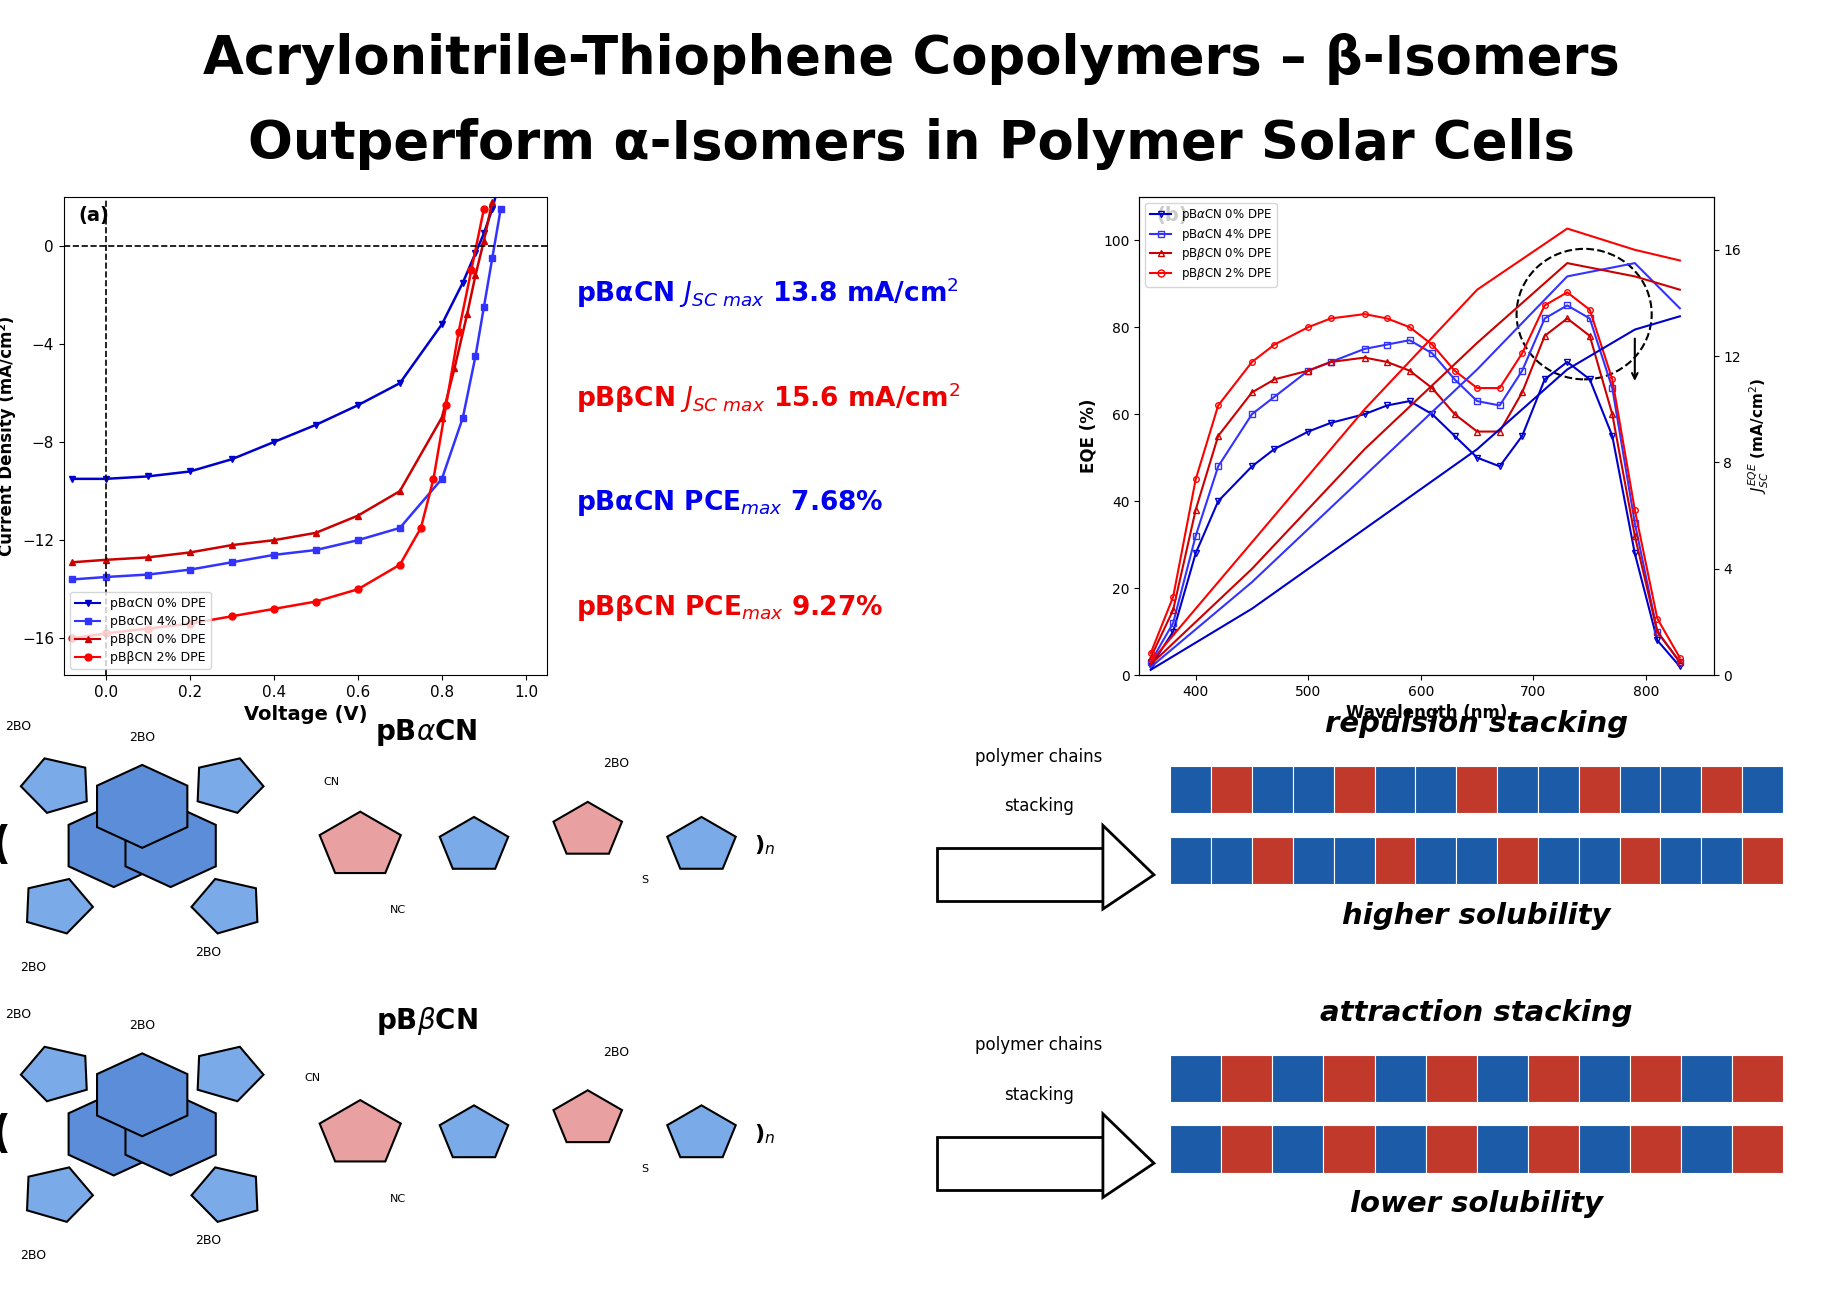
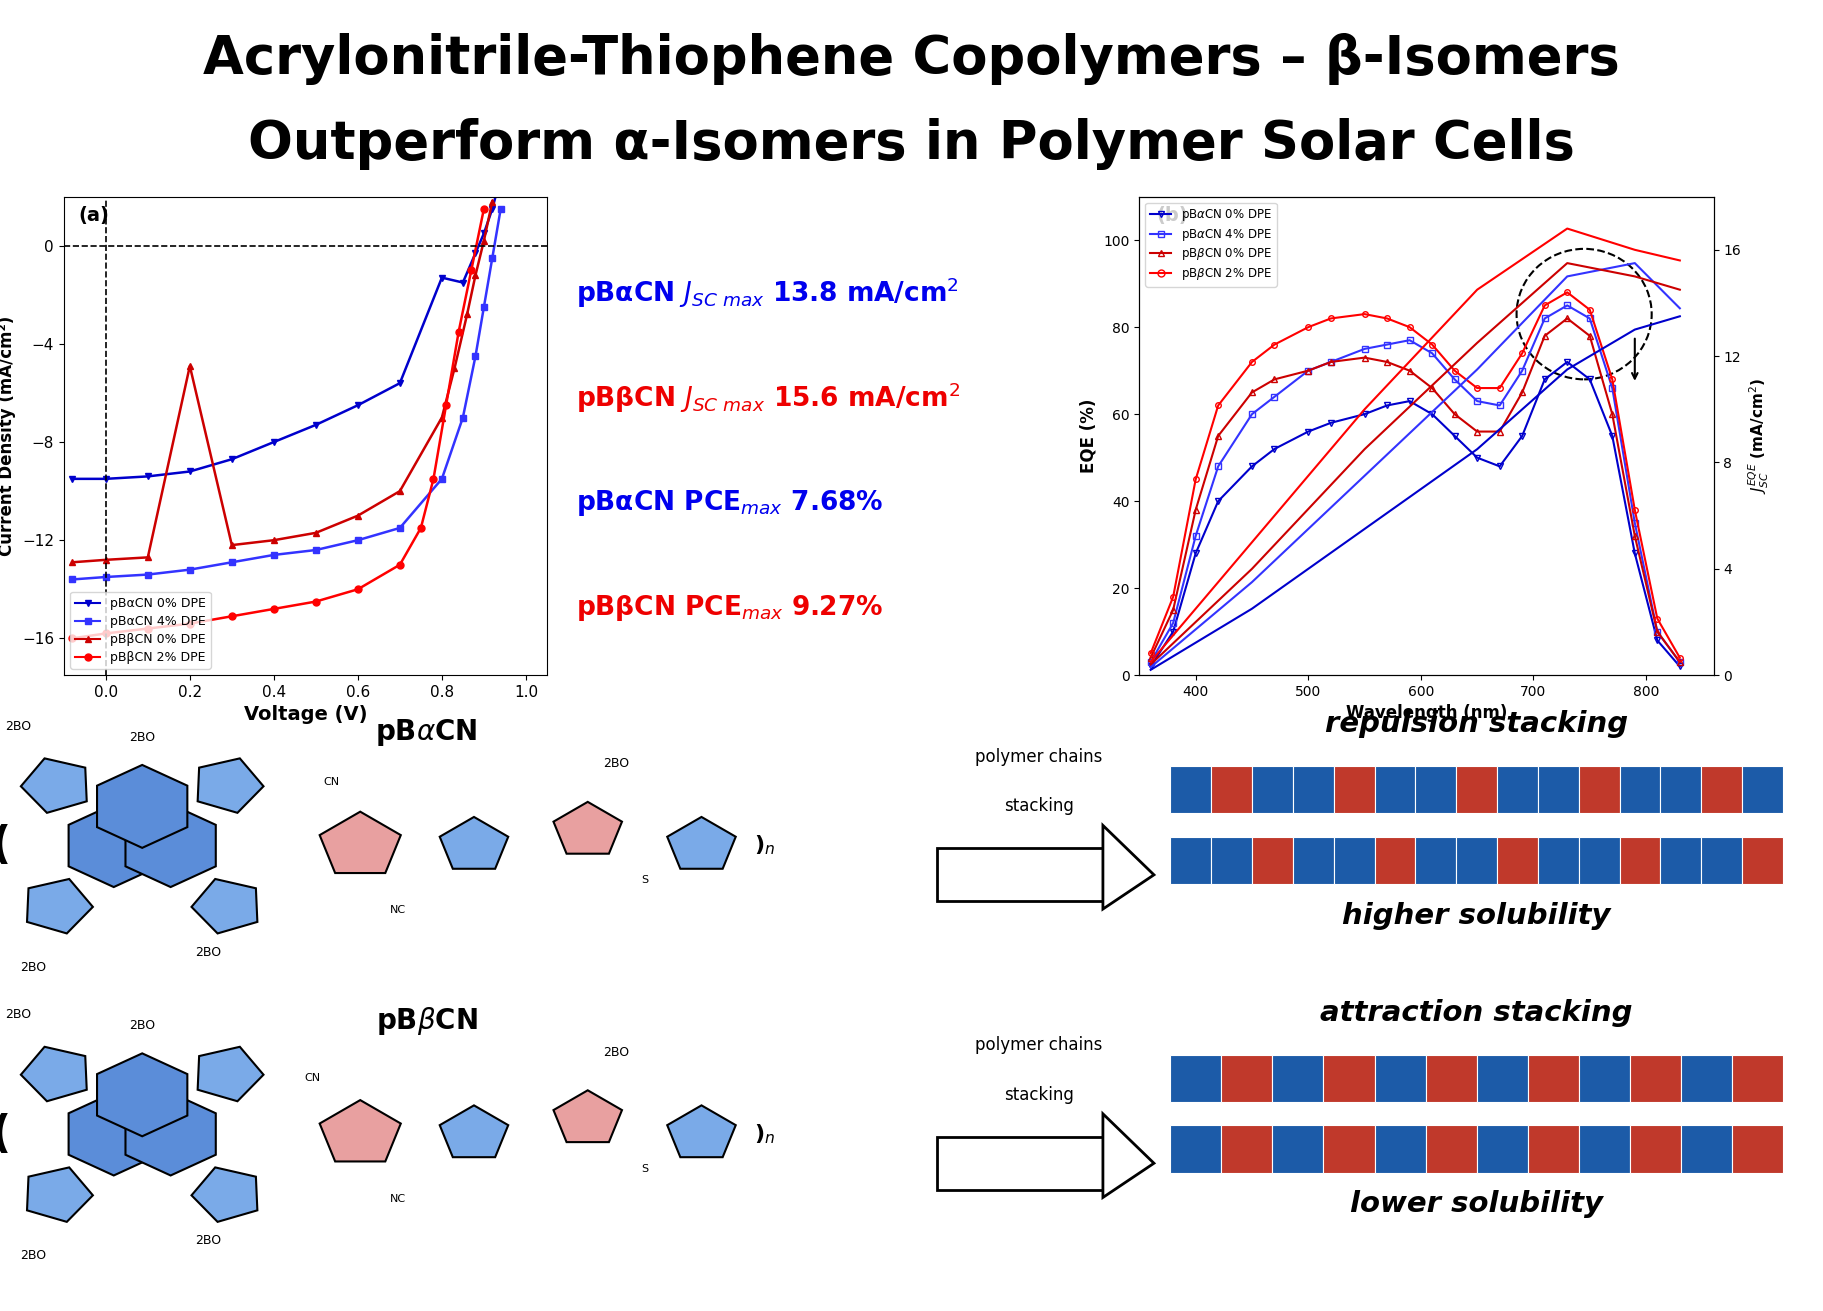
pBβCN 0% DPE/0.2: -12.5 -> -4.9
pBαCN 0% DPE/0.8: -3.2 -> -1.3
